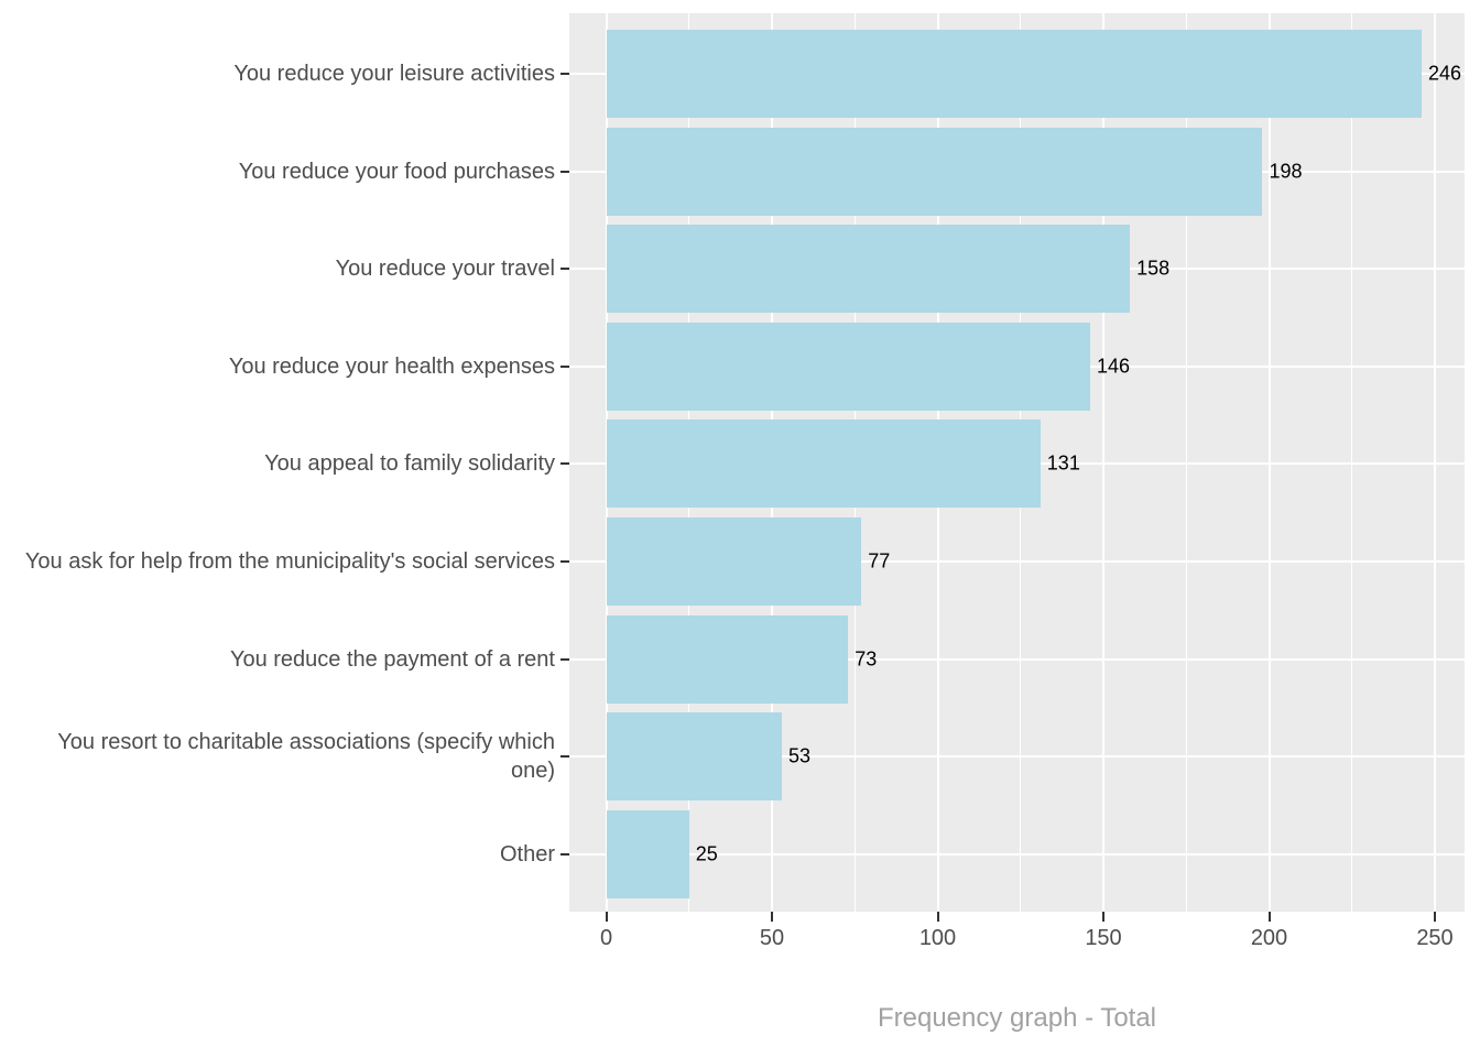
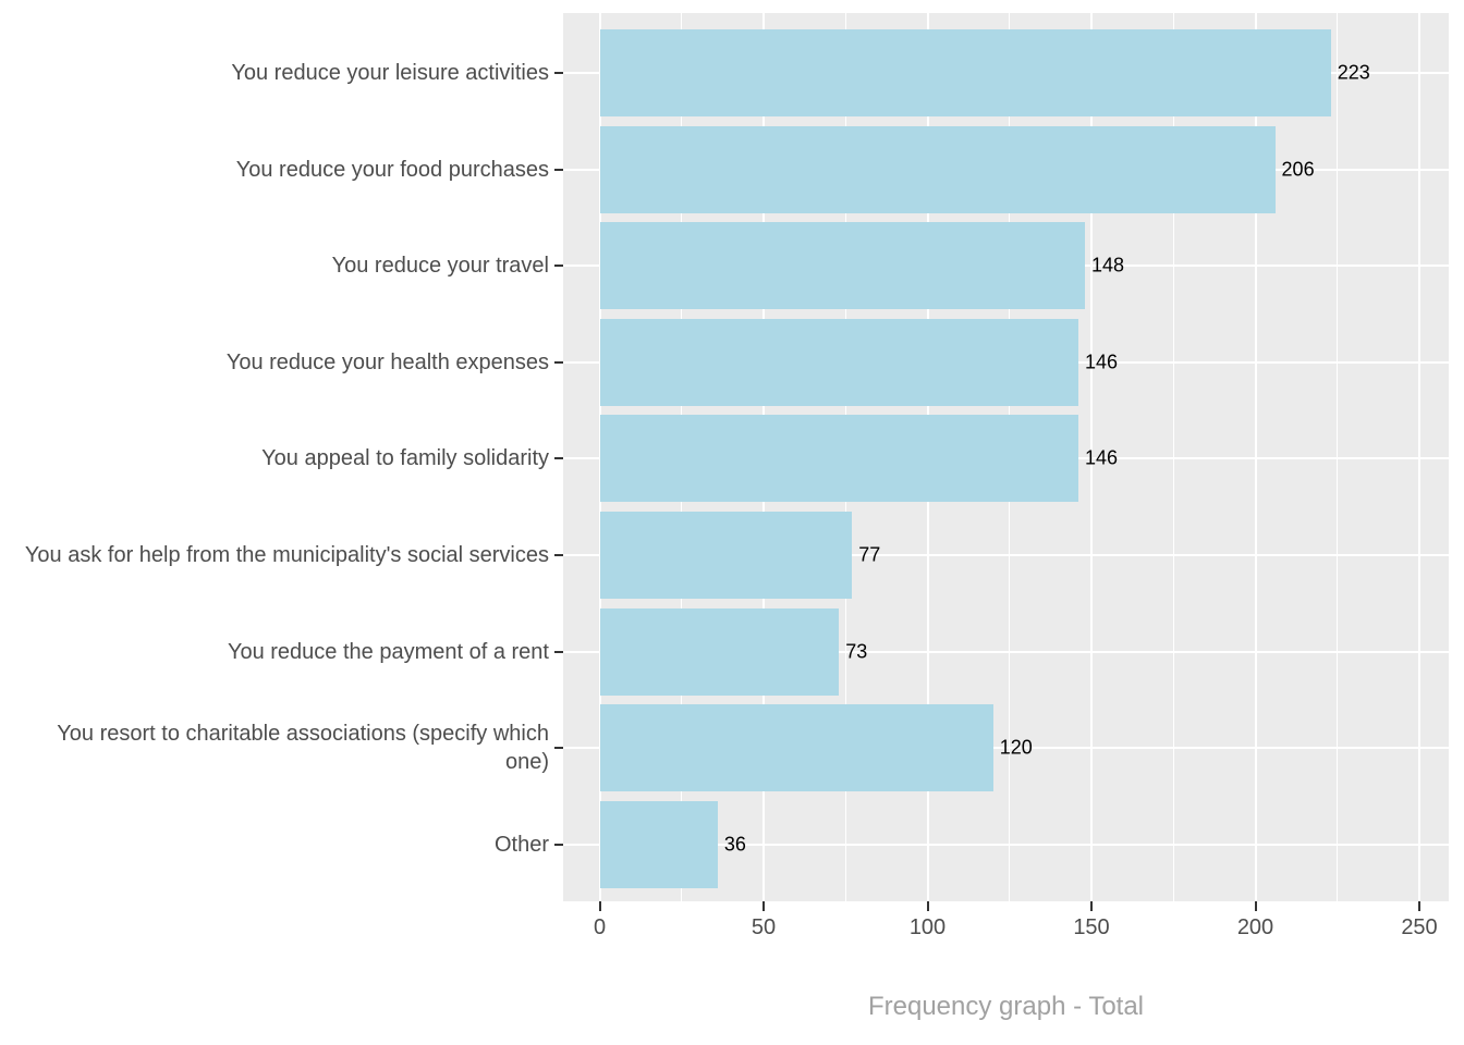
You reduce your leisure activities: 246 -> 223
You reduce your food purchases: 198 -> 206
You reduce your travel: 158 -> 148
You appeal to family solidarity: 131 -> 146
You resort to charitable associations (specify which one): 53 -> 120
Other: 25 -> 36
